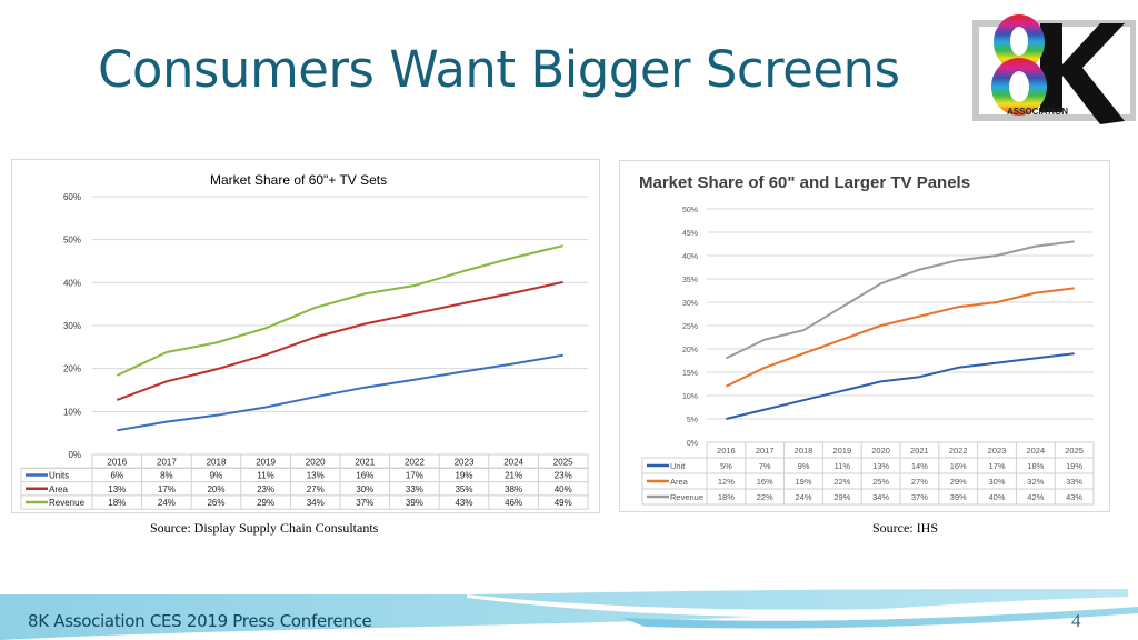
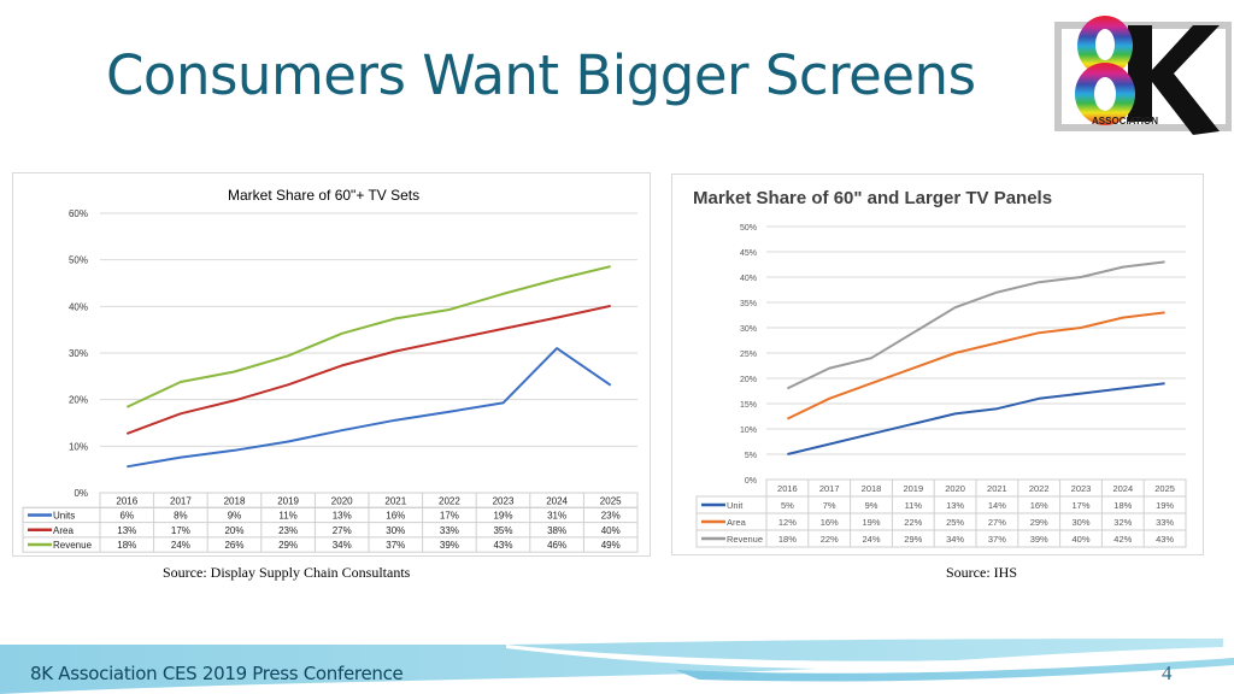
Market Share of 60"+ TV Sets/Units/2024: 21% -> 31%
